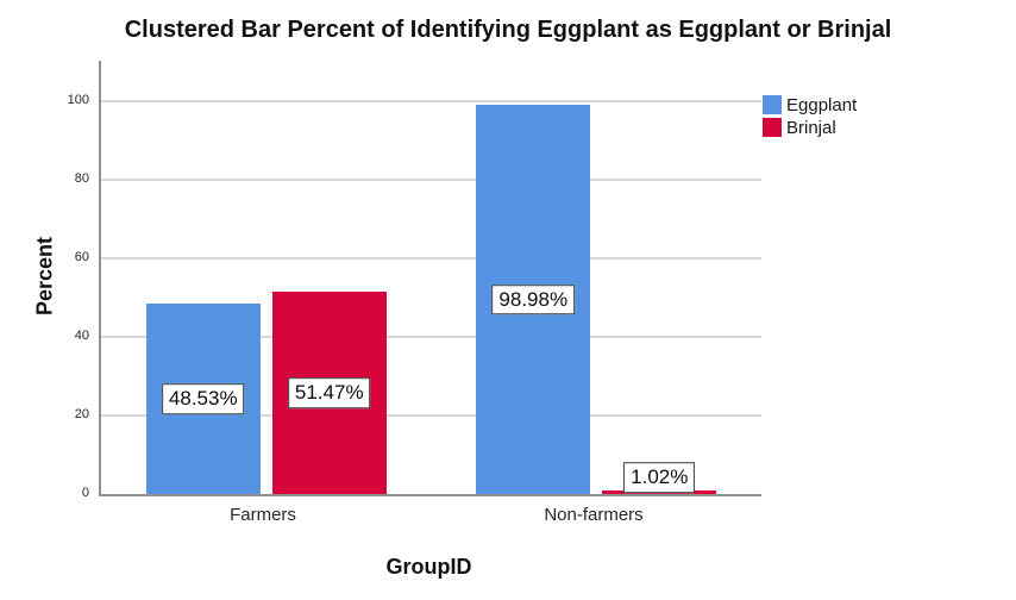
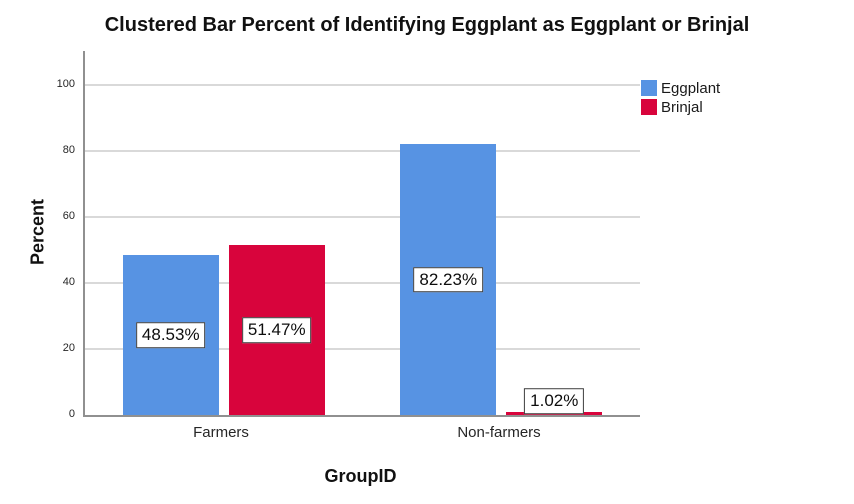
Eggplant/Non-farmers: 98.98% -> 82.23%
